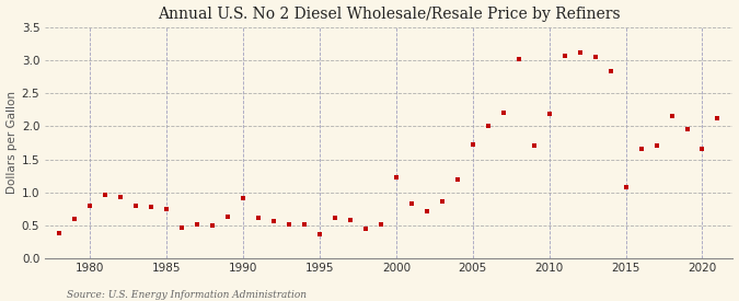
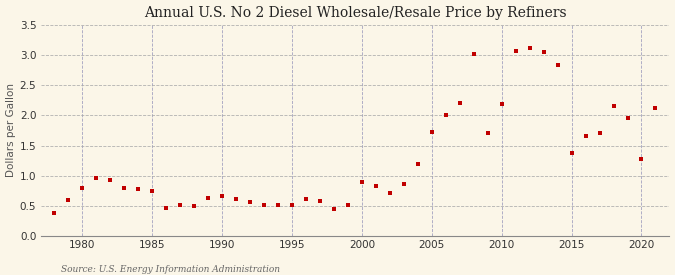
1990: 0.92 -> 0.66
1995: 0.36 -> 0.51
2000: 1.22 -> 0.90
2015: 1.08 -> 1.38
2020: 1.66 -> 1.27
